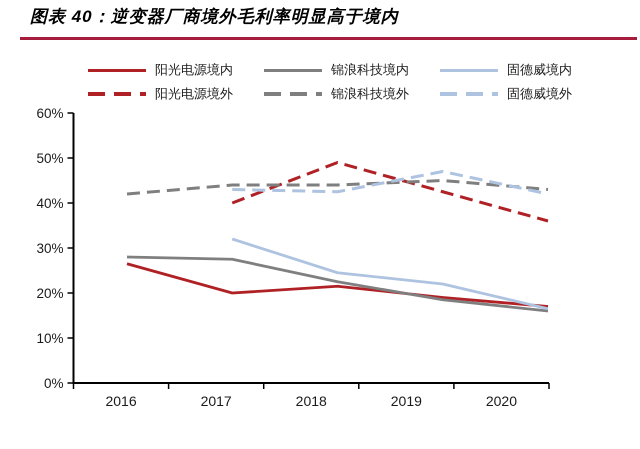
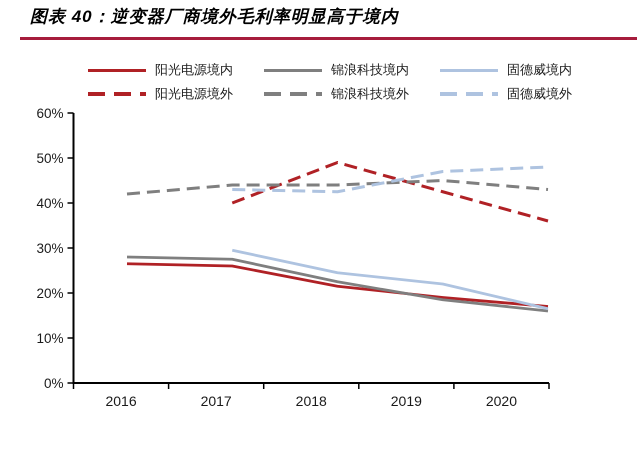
阳光电源境内/2017: 20% -> 26%
固德威境内/2017: 32% -> 30%
固德威境外/2020: 42% -> 48%
